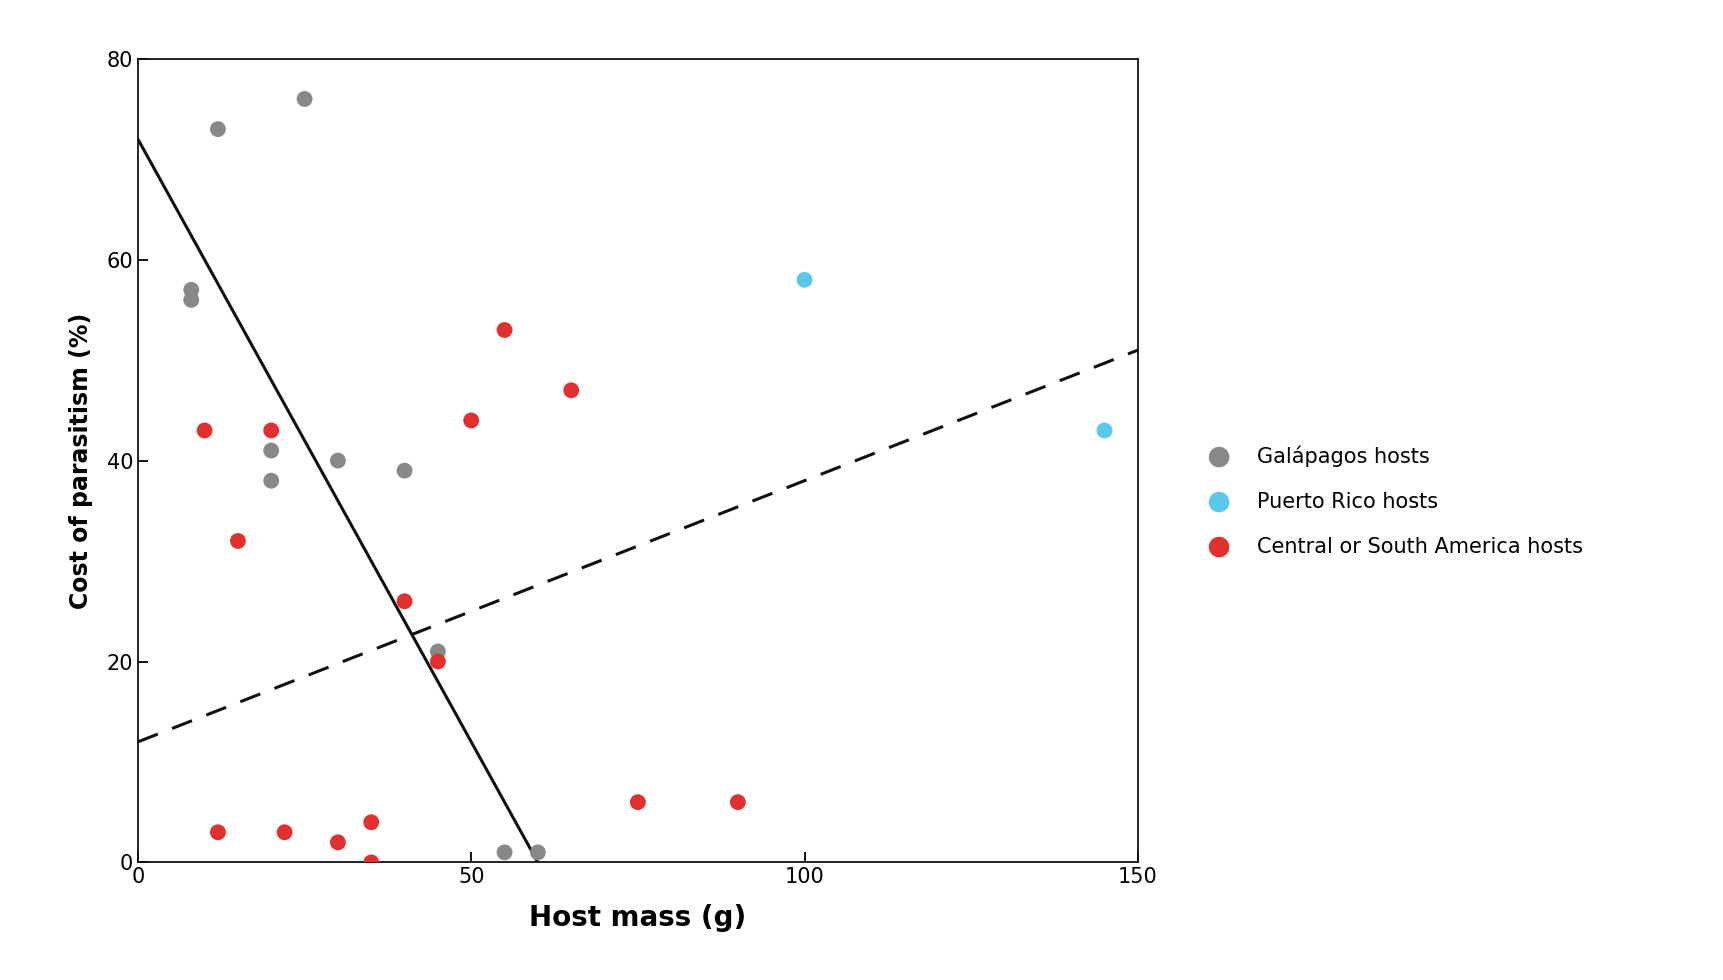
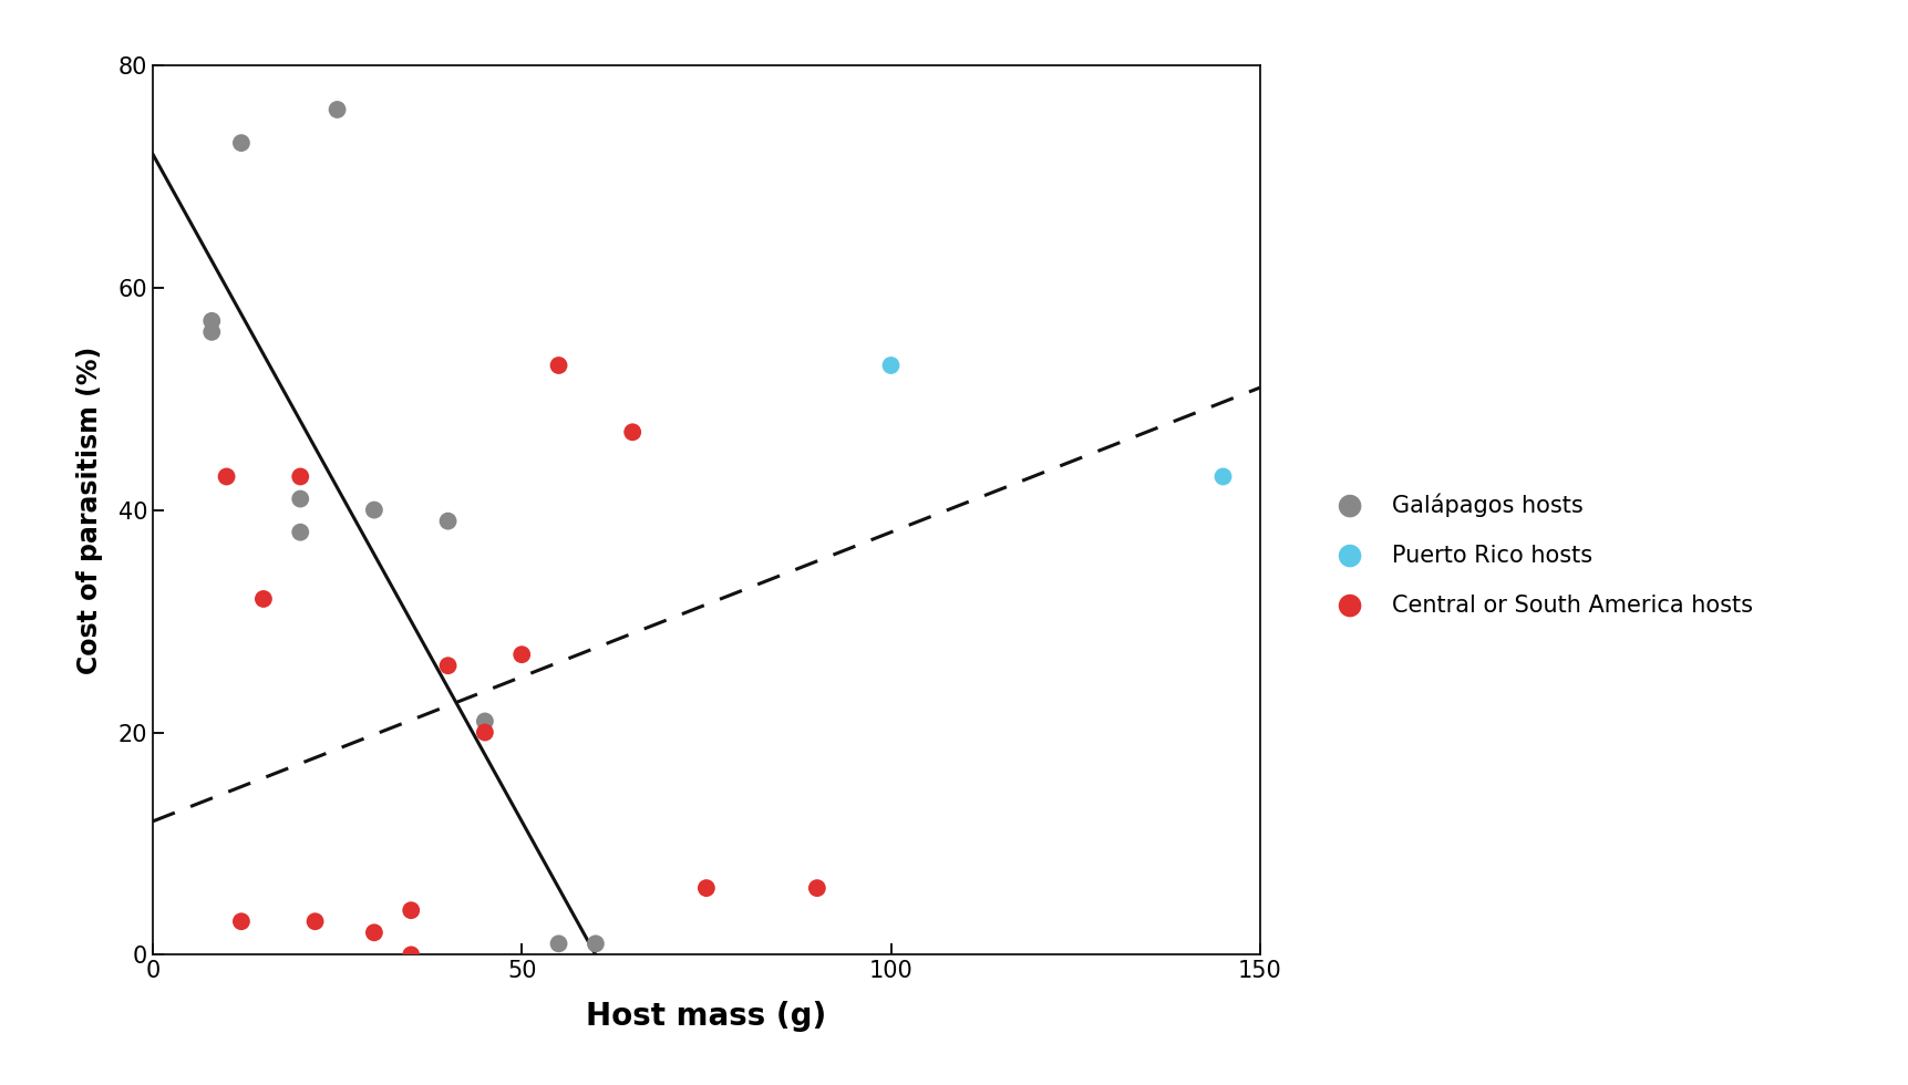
Central or South America hosts/50: 44 -> 27
Puerto Rico hosts/100: 58 -> 53
